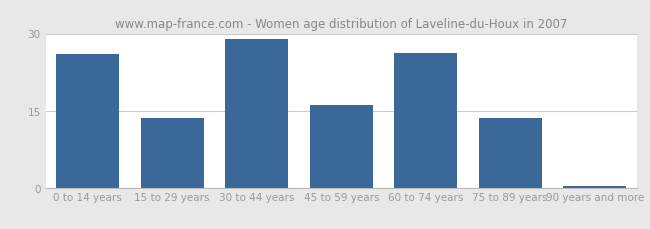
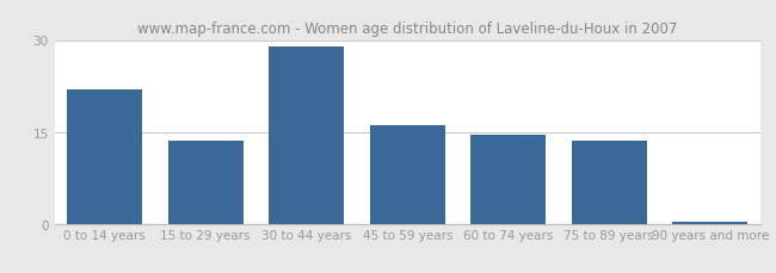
0 to 14 years: 26.0 -> 22.0
60 to 74 years: 26.2 -> 14.5
